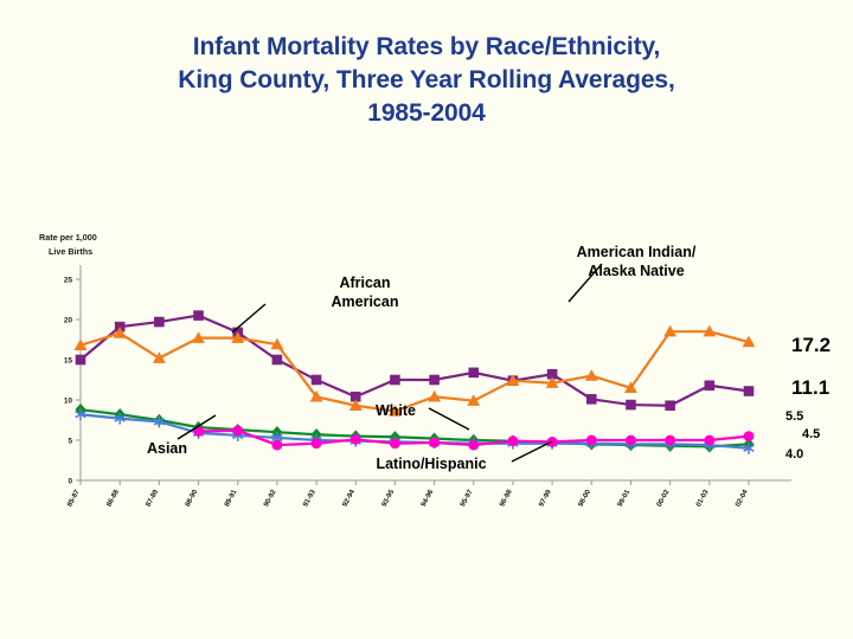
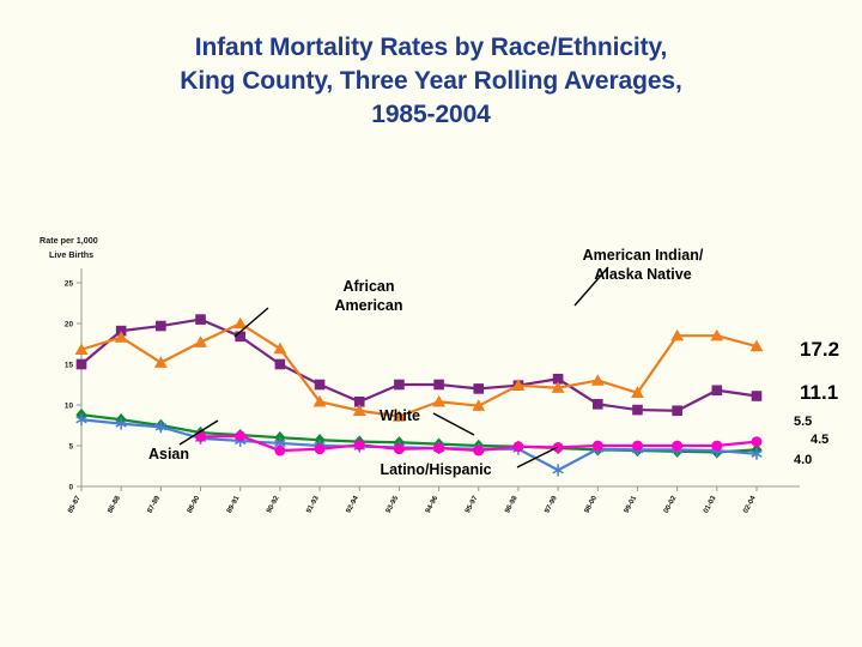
American Indian/Alaska Native/89-91: 18 -> 20
African American/95-97: 13 -> 12
White/97-99: 5 -> 2
